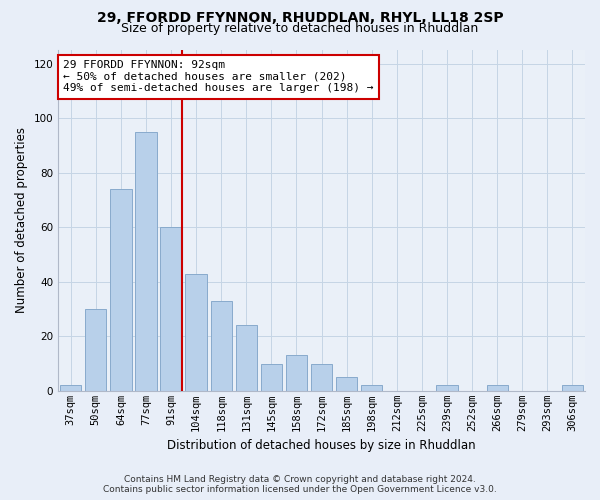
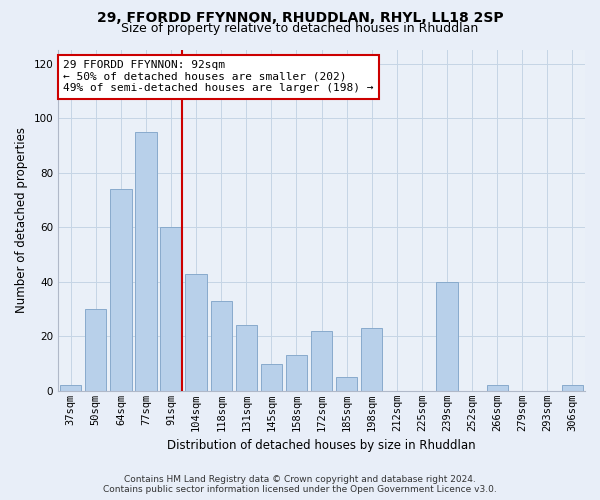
172sqm: 10 -> 22
198sqm: 2 -> 23
239sqm: 2 -> 40
